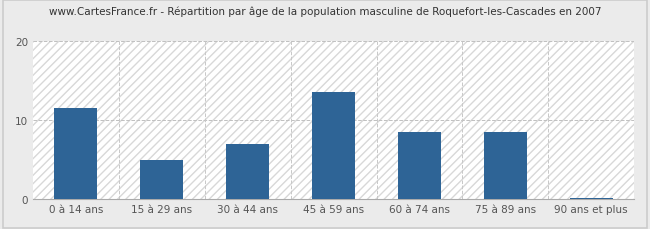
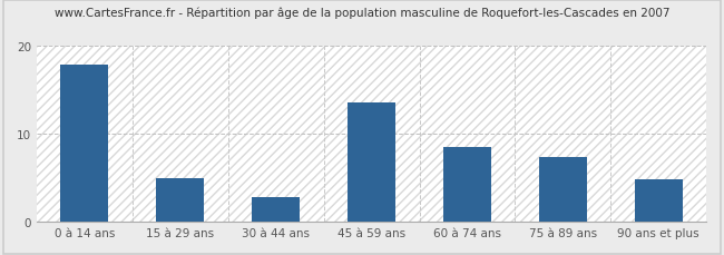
0 à 14 ans: 11.5 -> 17.8
30 à 44 ans: 7.0 -> 2.8
75 à 89 ans: 8.5 -> 7.4
90 ans et plus: 0.2 -> 4.8
